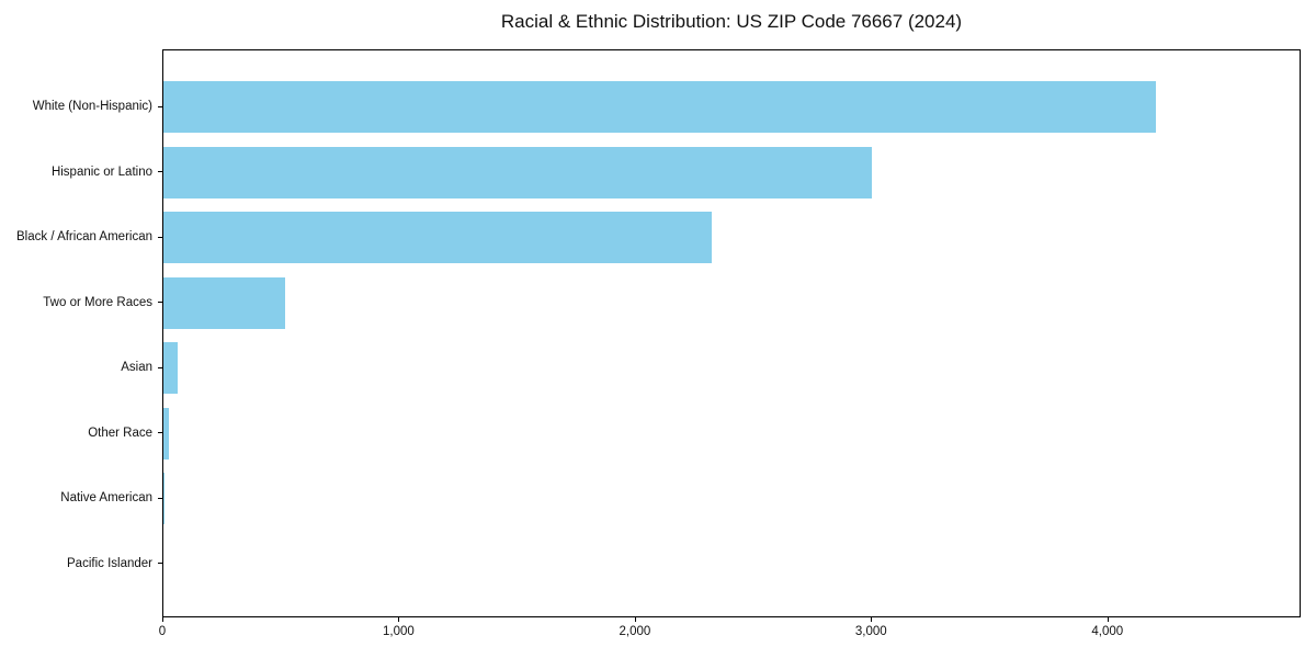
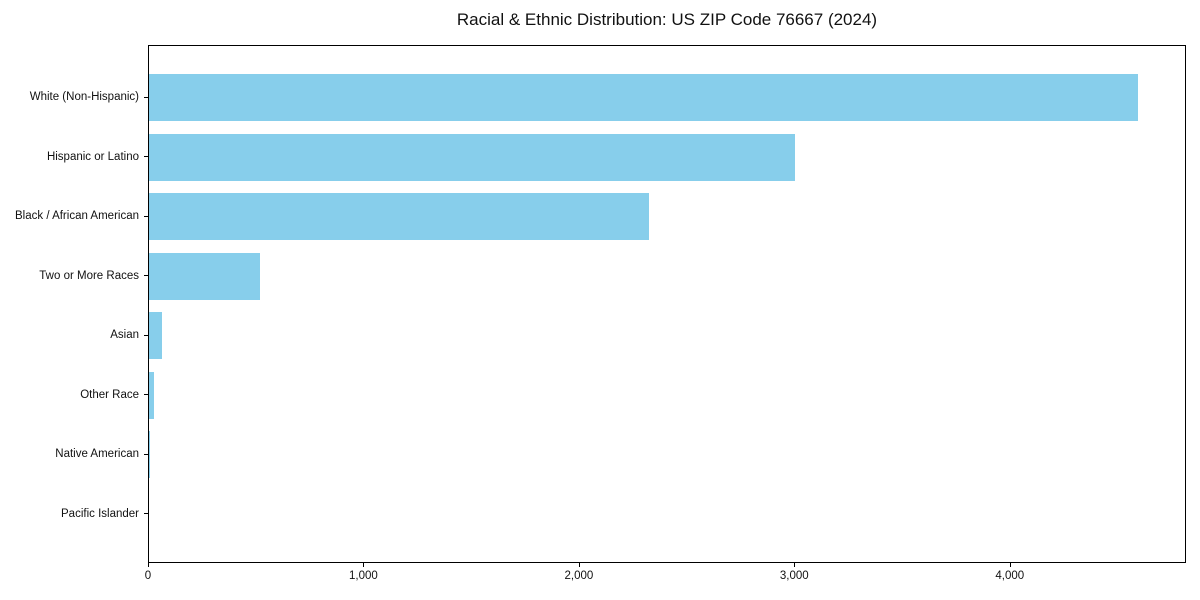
White (Non-Hispanic): 4200 -> 4590
